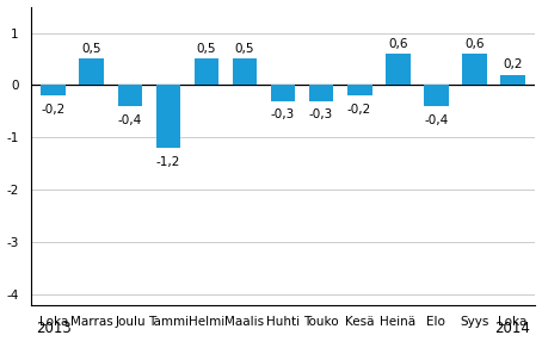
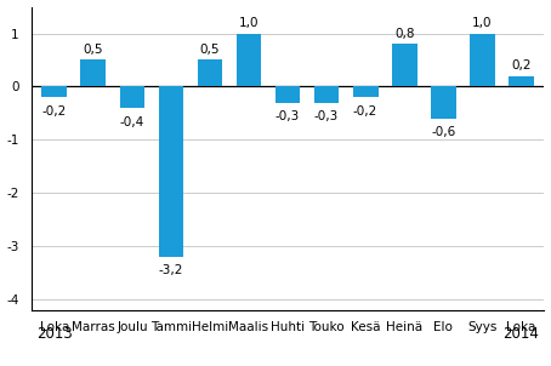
Tammi: -1,2 -> -3,2
Maalis: 0,5 -> 1,0
Heinä: 0,6 -> 0,8
Elo: -0,4 -> -0,6
Syys: 0,6 -> 1,0
